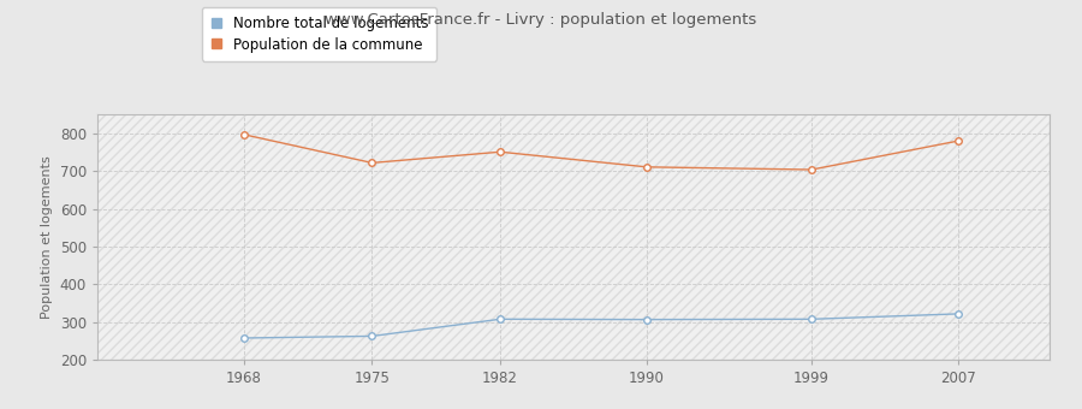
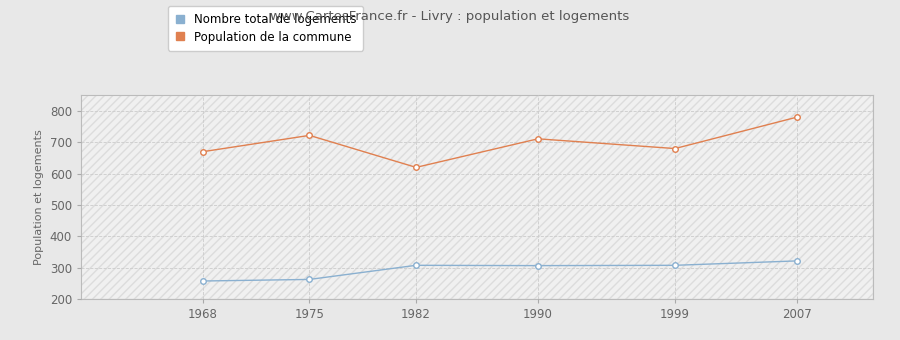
Population de la commune/1968: 797 -> 670
Population de la commune/1982: 751 -> 620
Population de la commune/1999: 704 -> 680
